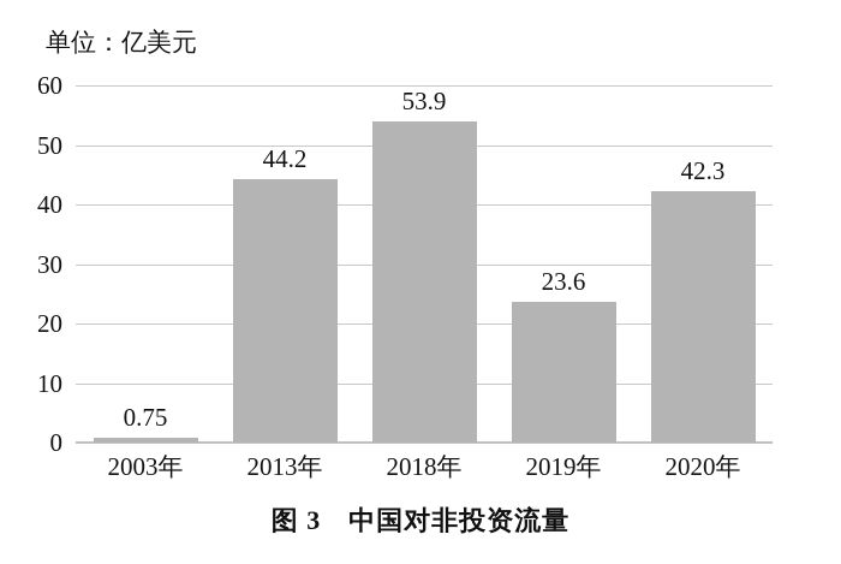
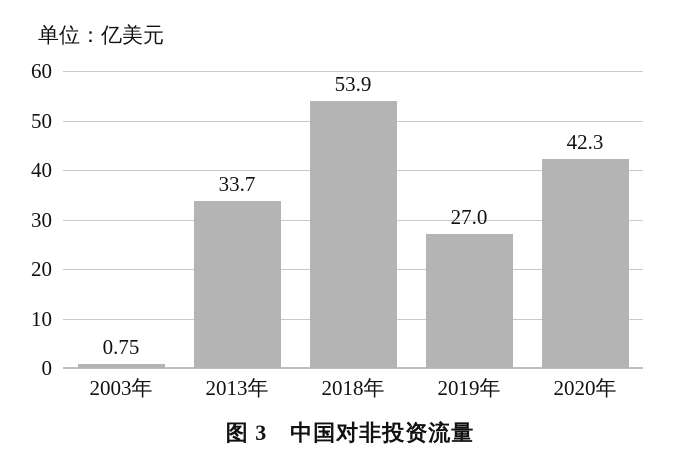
2013年: 44.2 -> 33.7
2019年: 23.6 -> 27.0
